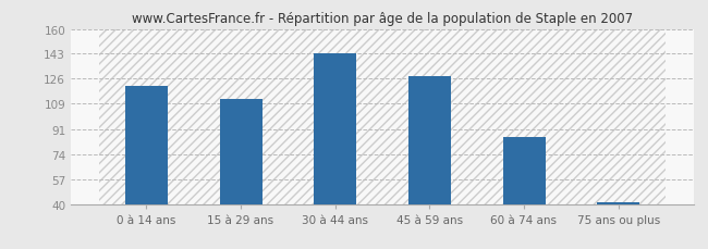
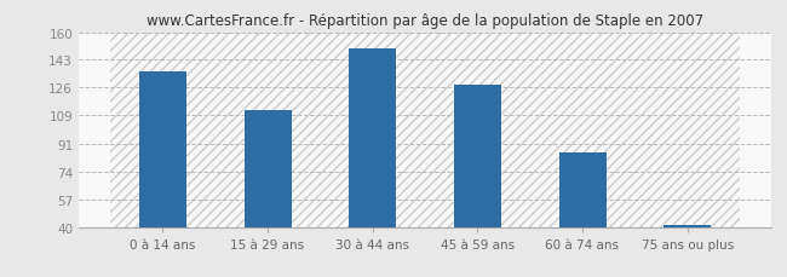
0 à 14 ans: 121 -> 136
30 à 44 ans: 143 -> 150
